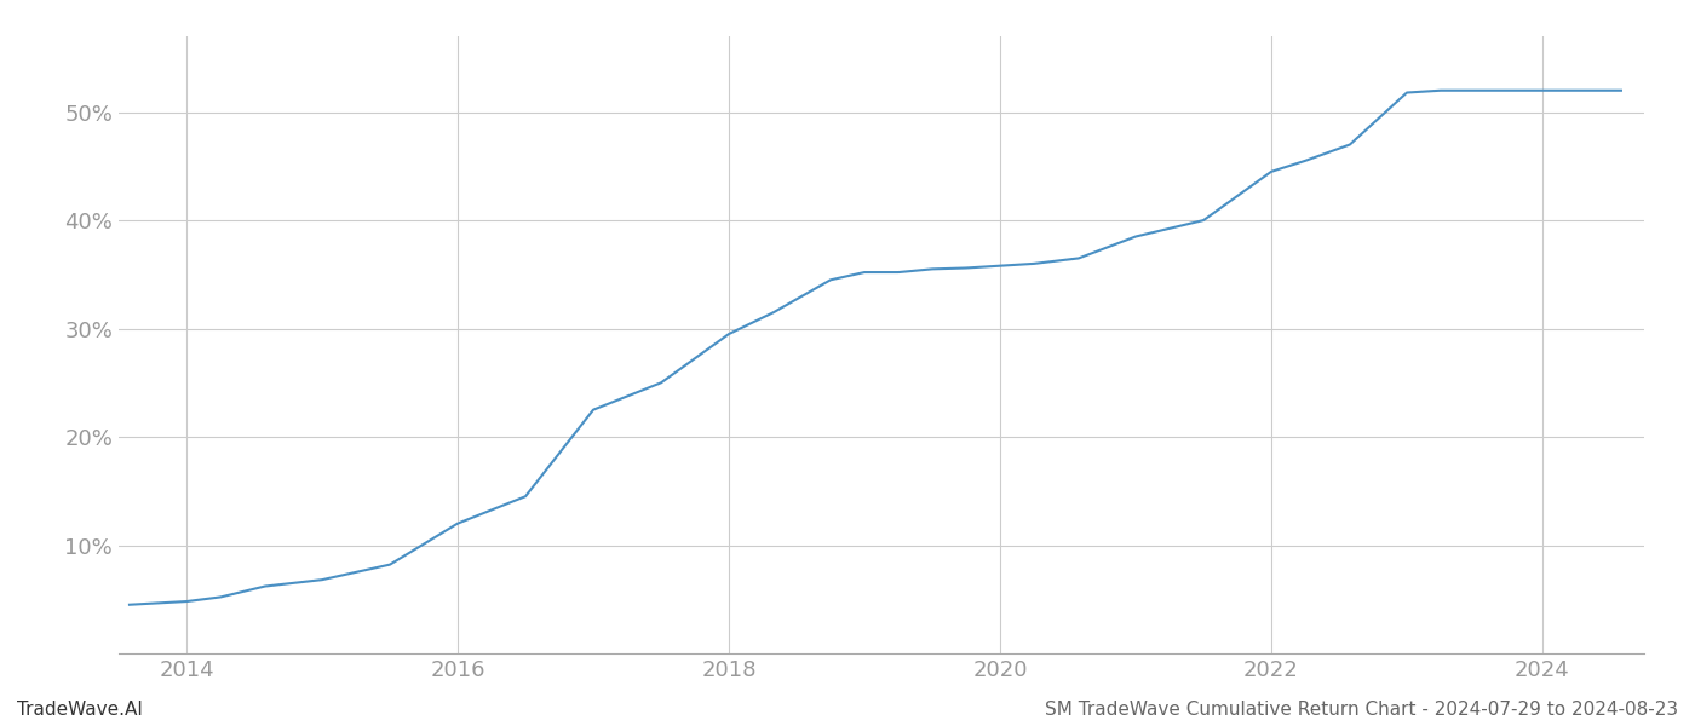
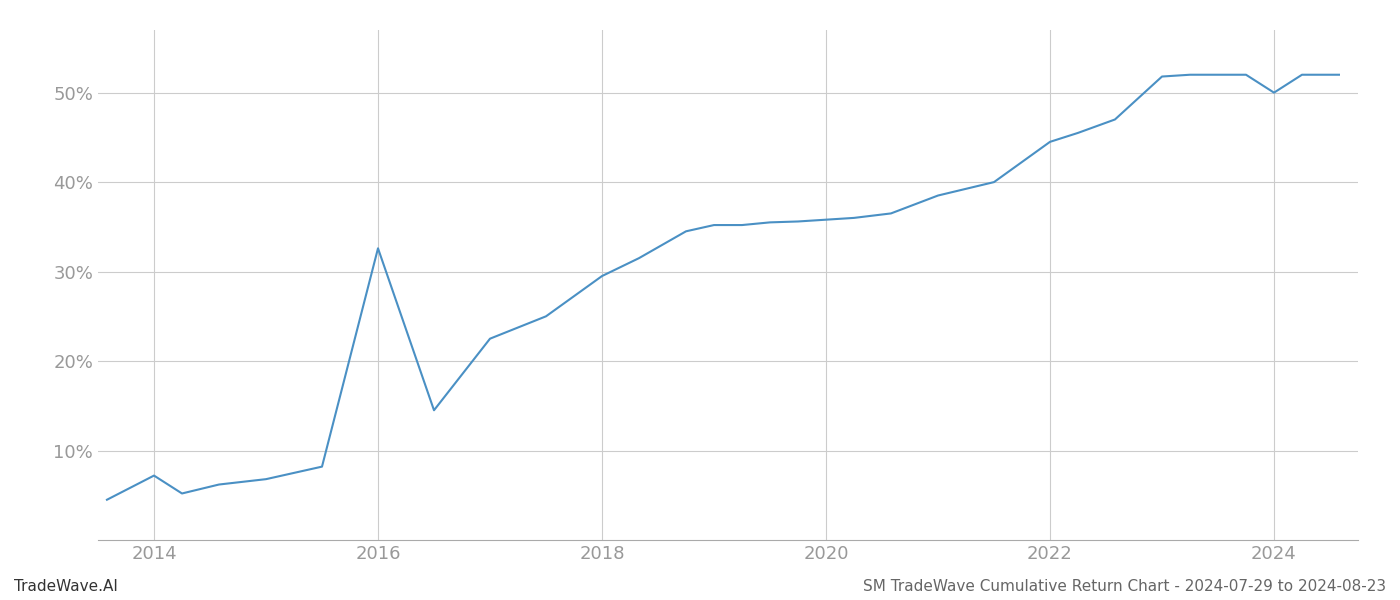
2014: 4.8% -> 7.2%
2016: 12.0% -> 32.6%
2024: 52.0% -> 50.0%
